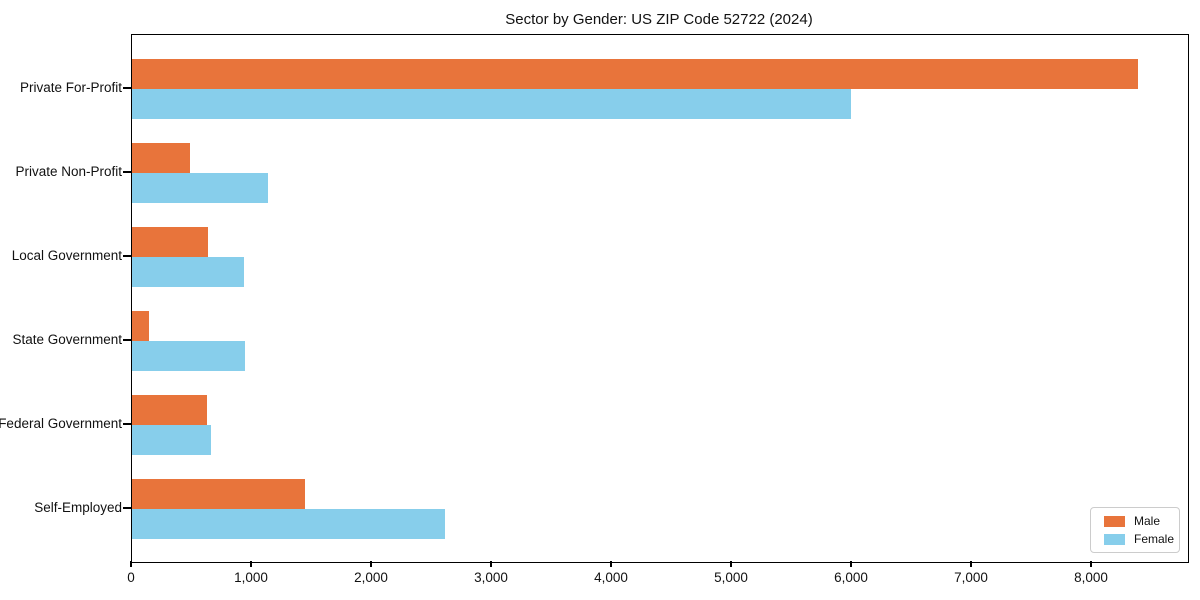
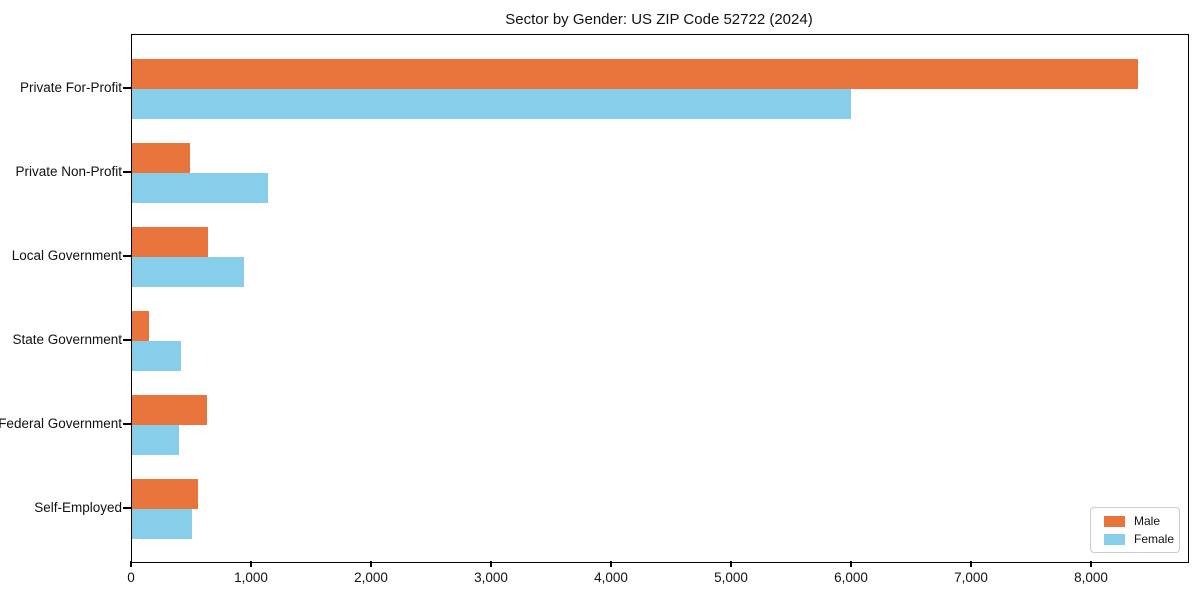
Female/State Government: 940 -> 410
Female/Federal Government: 660 -> 390
Male/Self-Employed: 1440 -> 550
Female/Self-Employed: 2610 -> 500
